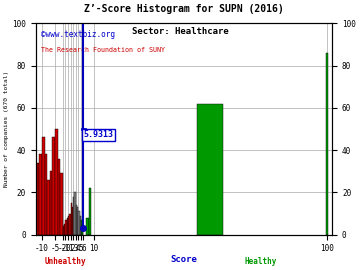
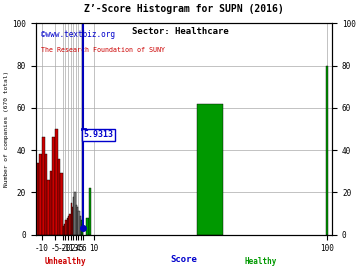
100: 86 -> 80
